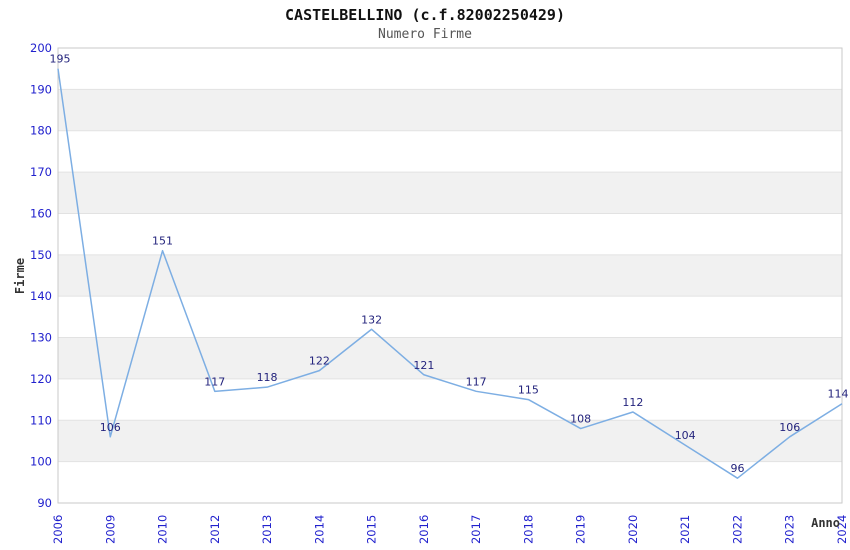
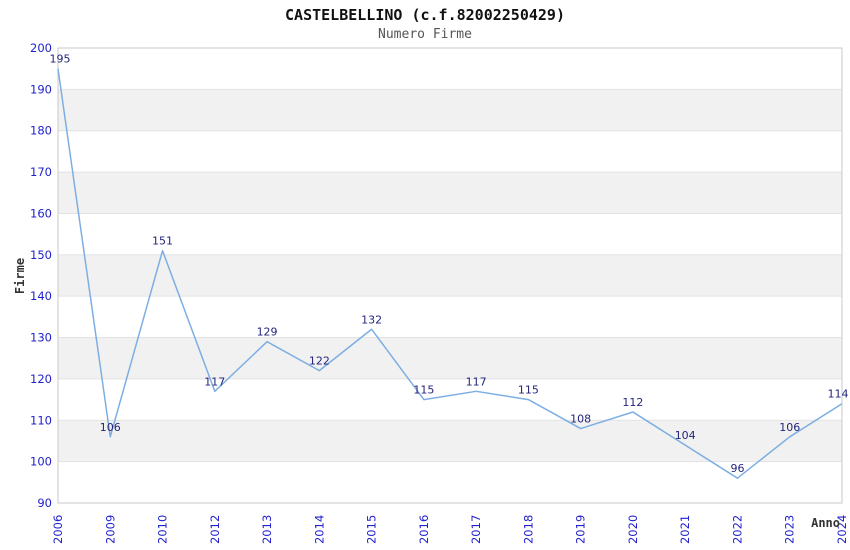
2013: 118 -> 129
2016: 121 -> 115
